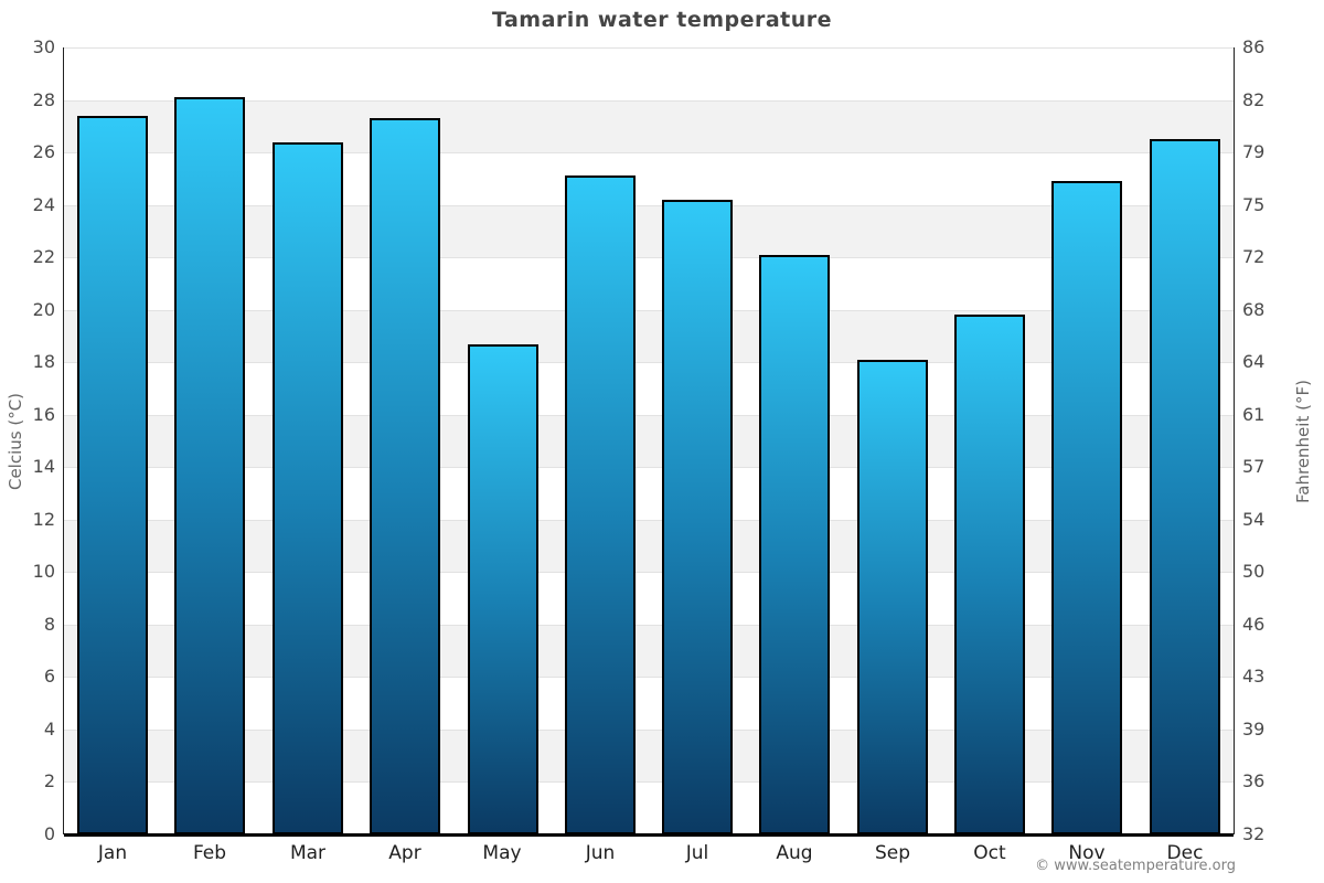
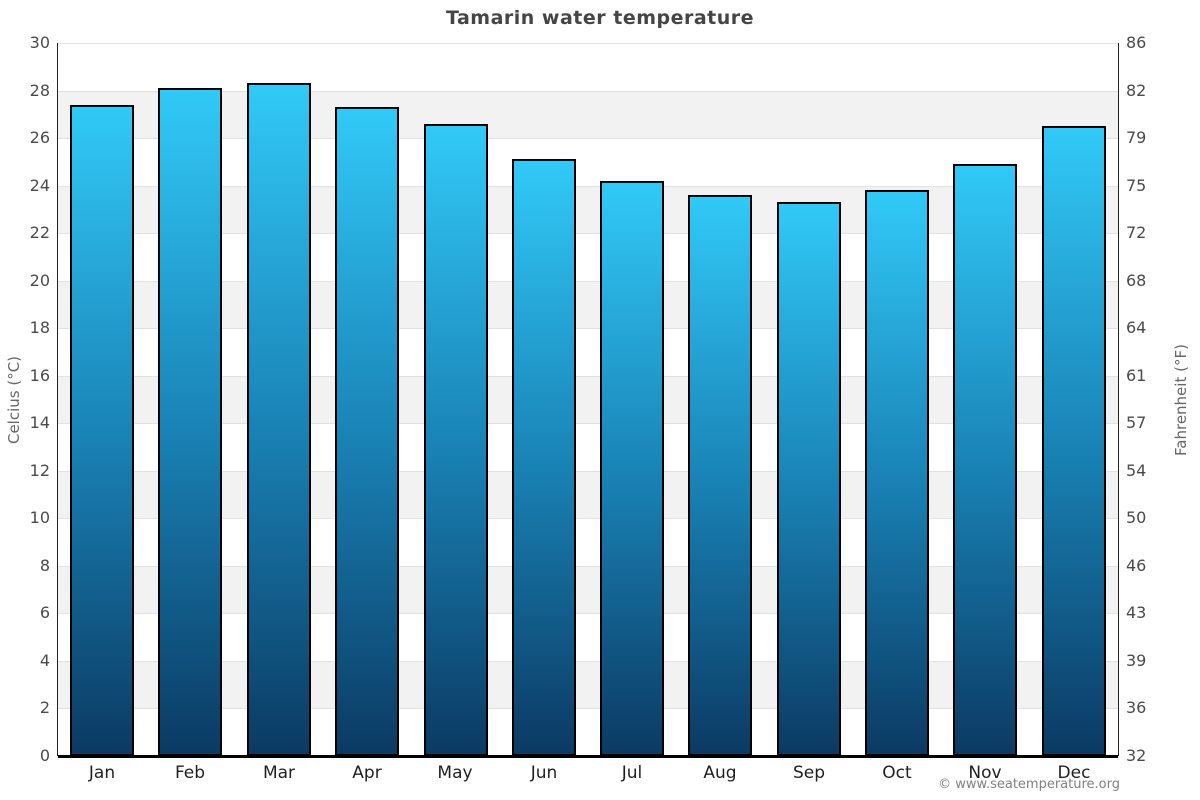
Mar: 26.4 -> 28.3
May: 18.7 -> 26.6
Aug: 22.1 -> 23.6
Sep: 18.1 -> 23.3
Oct: 19.8 -> 23.8
